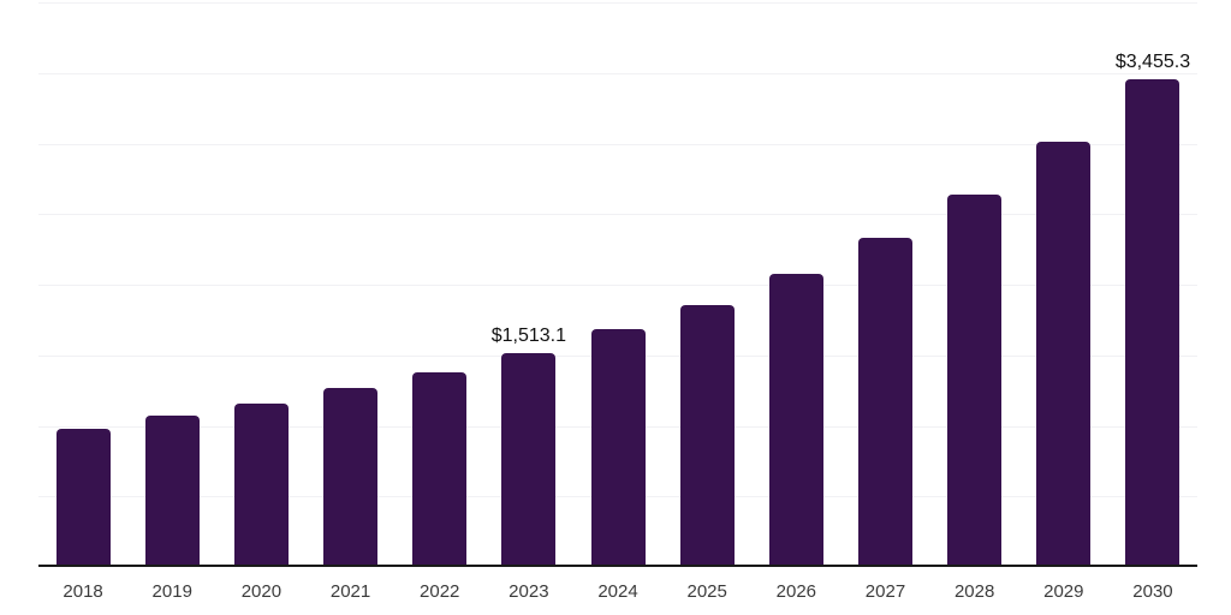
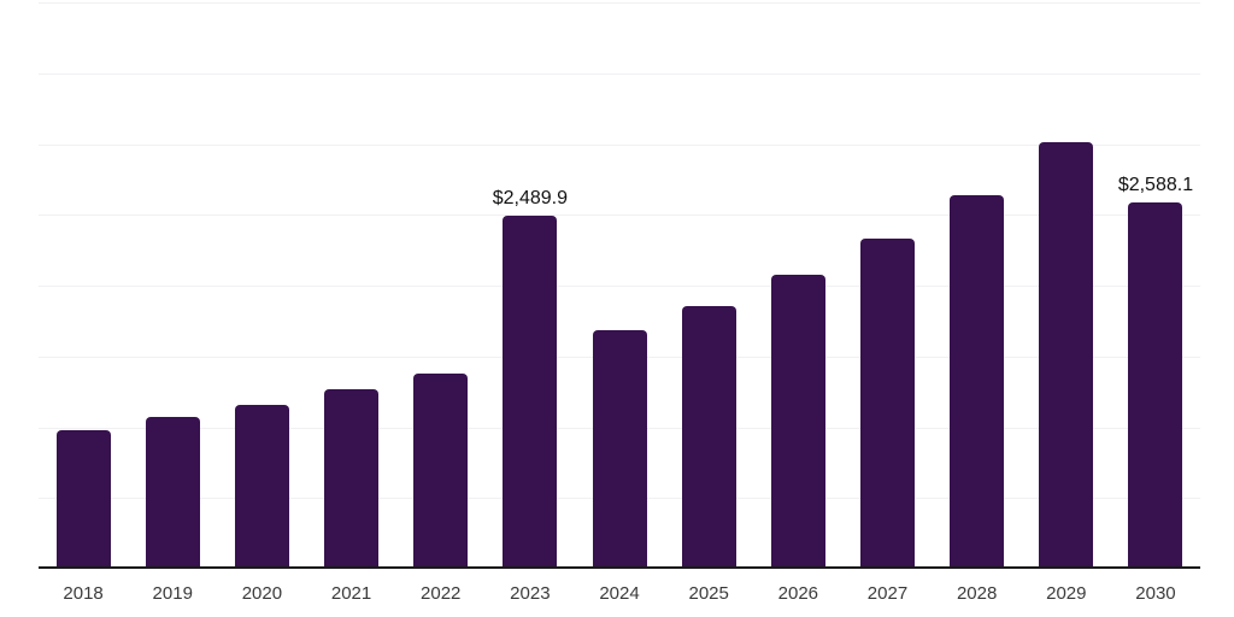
2023: $1,513.1 -> $2,489.9
2030: $3,455.3 -> $2,588.1
